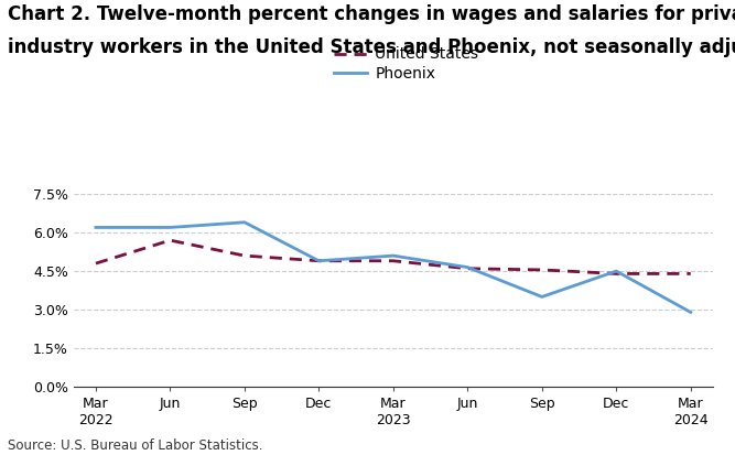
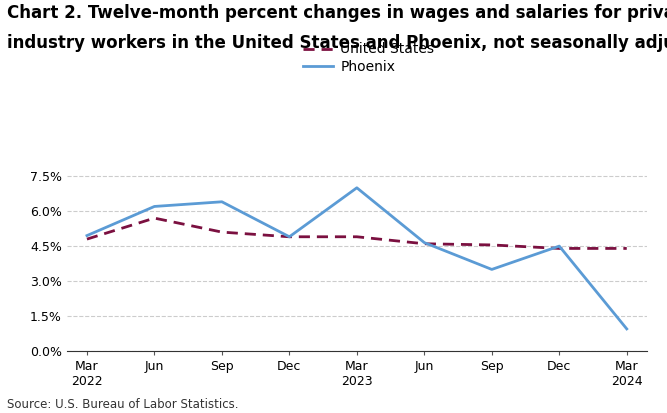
Phoenix/Mar 2022: 6.20% -> 4.95%
Phoenix/Mar 2023: 5.10% -> 7.00%
Phoenix/Mar 2024: 2.90% -> 0.95%
